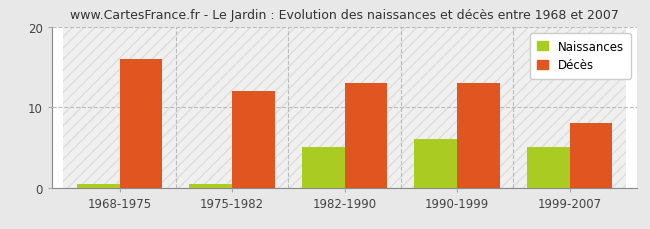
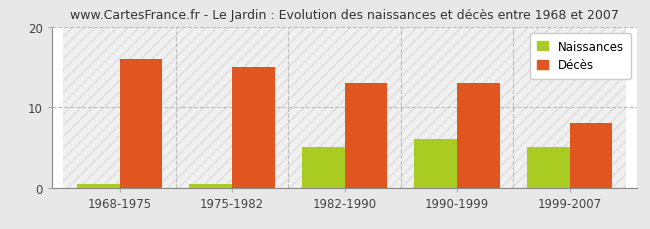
Décès/1975-1982: 12 -> 15
